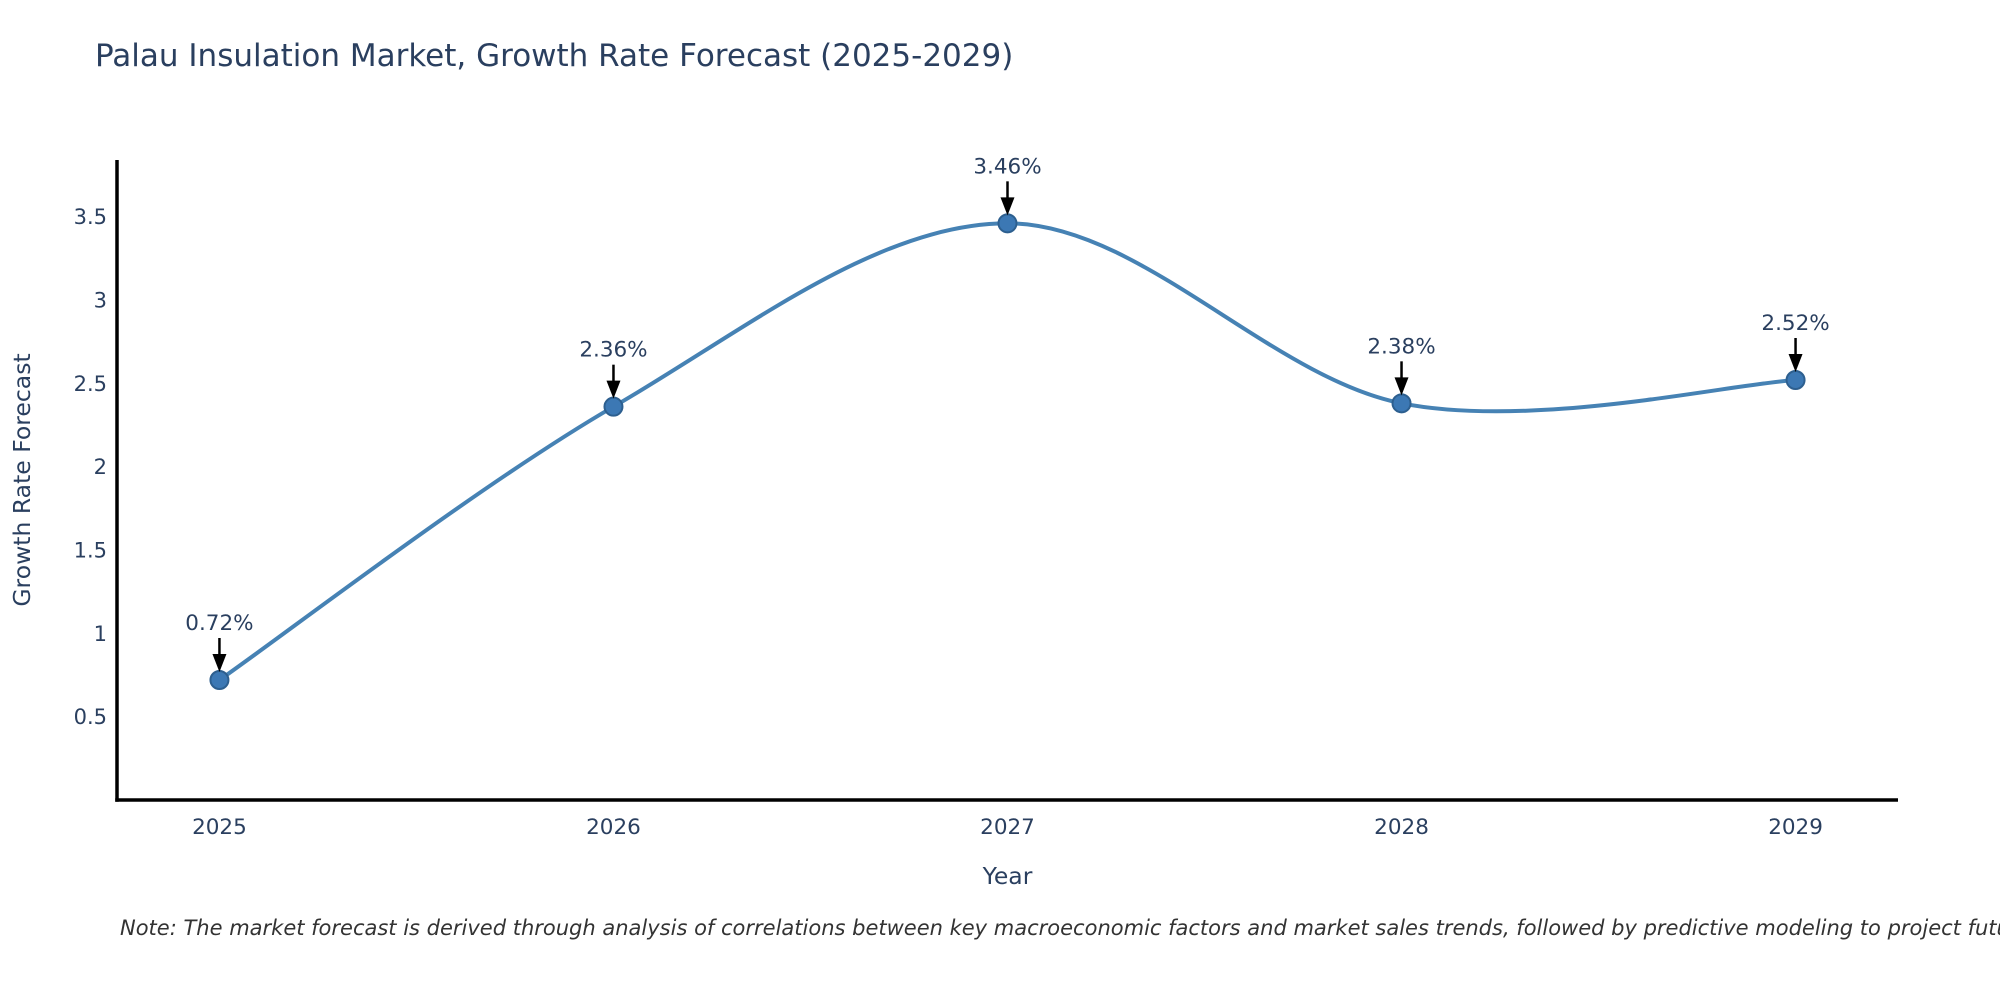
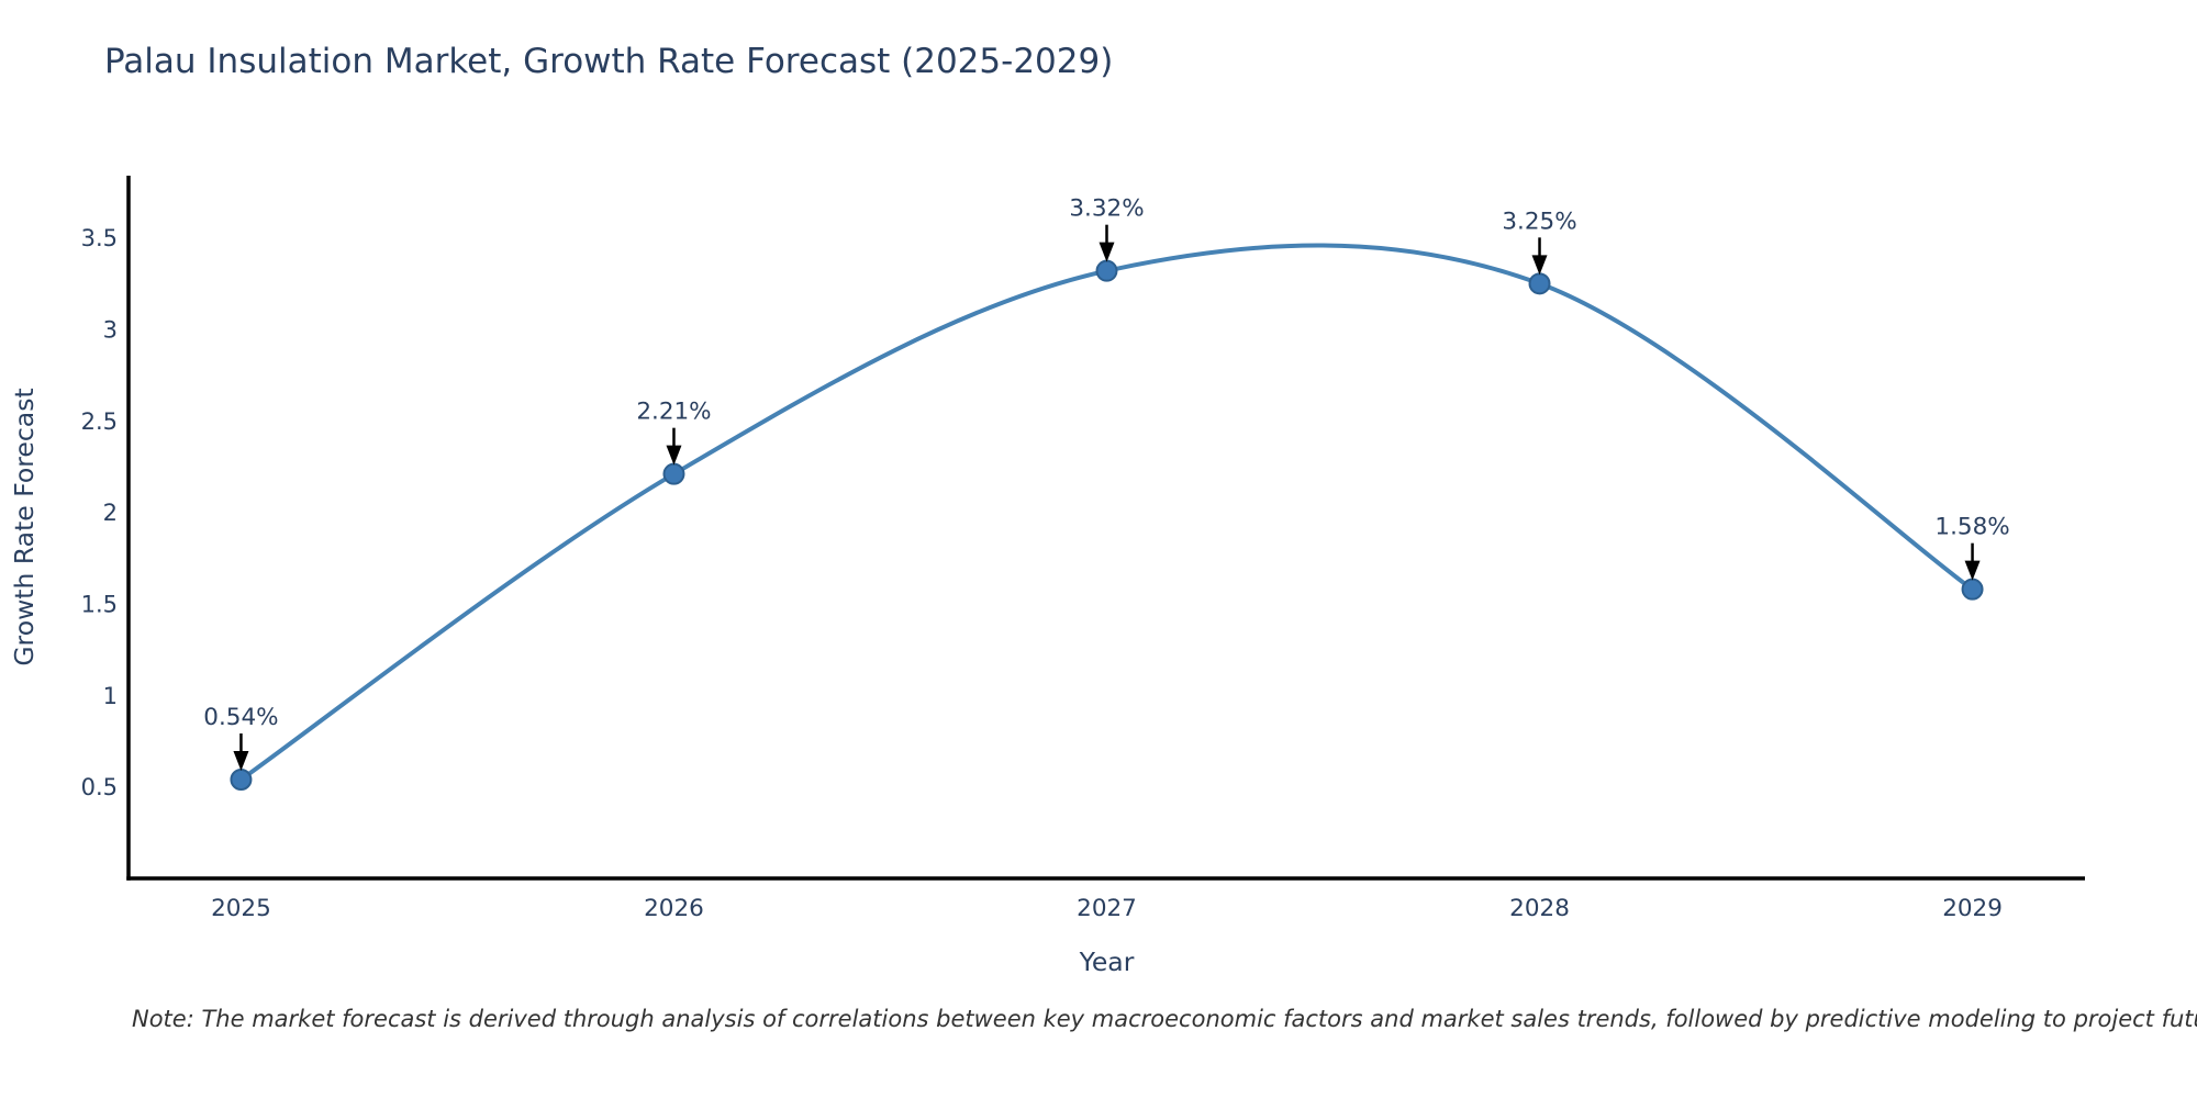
2025: 0.72% -> 0.54%
2026: 2.36% -> 2.21%
2027: 3.46% -> 3.32%
2028: 2.38% -> 3.25%
2029: 2.52% -> 1.58%
